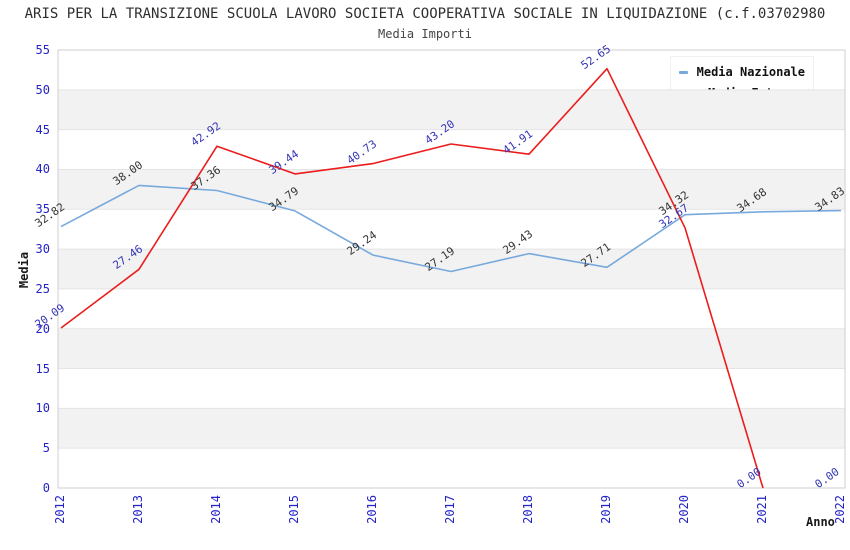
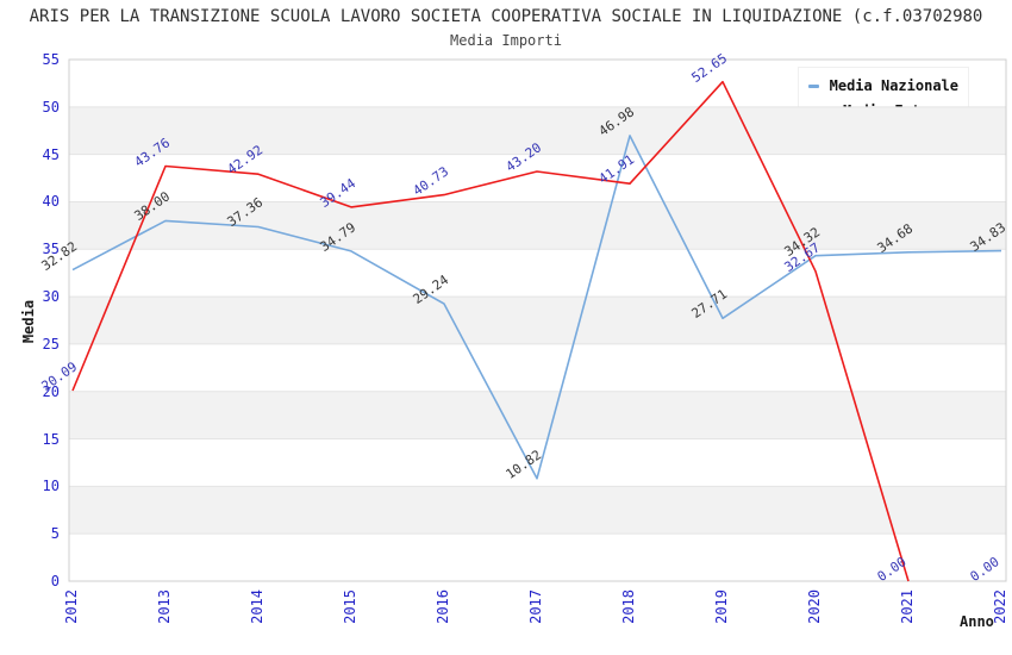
Media Ente/2013: 27.46 -> 43.76
Media Nazionale/2017: 27.19 -> 10.82
Media Nazionale/2018: 29.43 -> 46.98
